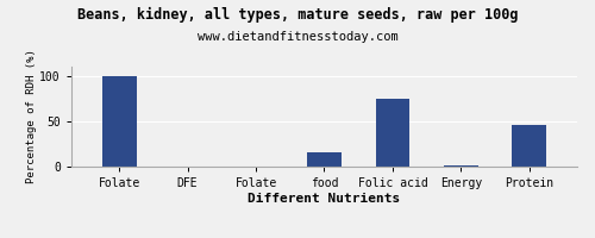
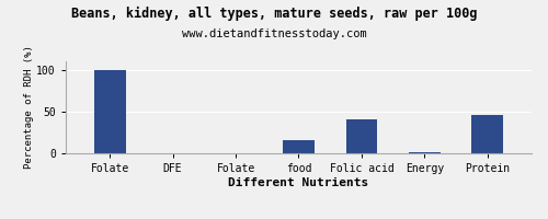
Folic acid: 74 -> 41
